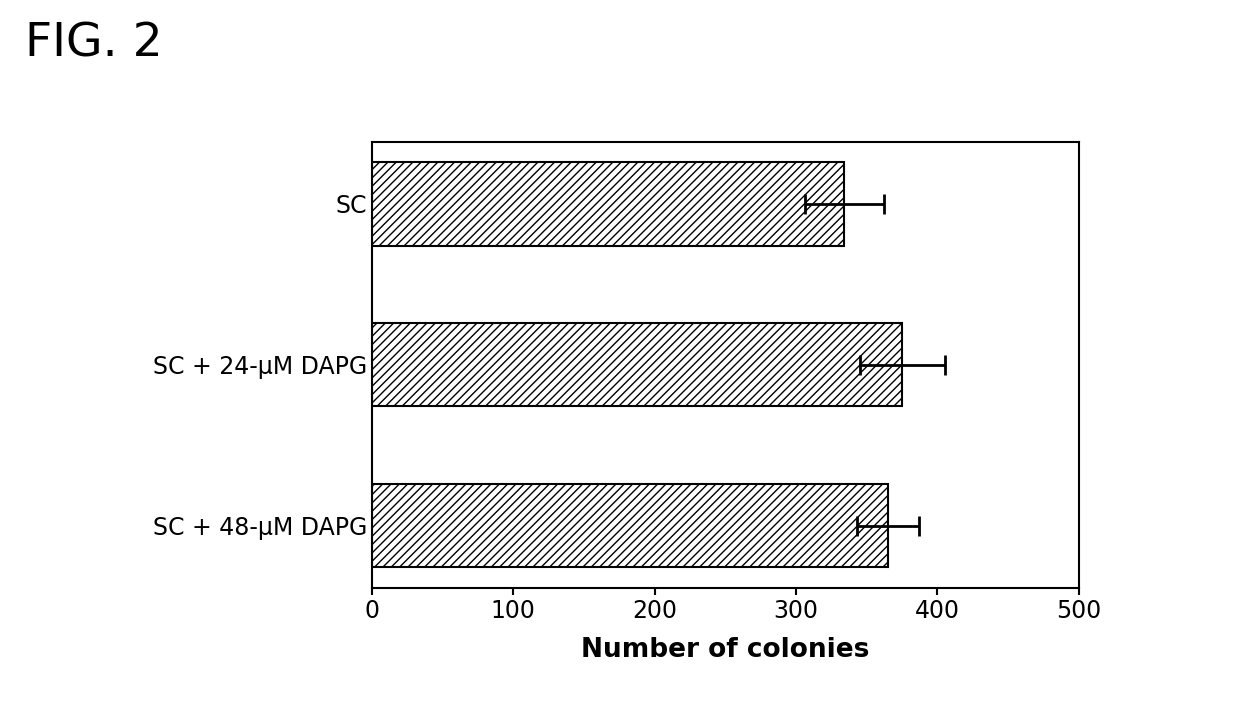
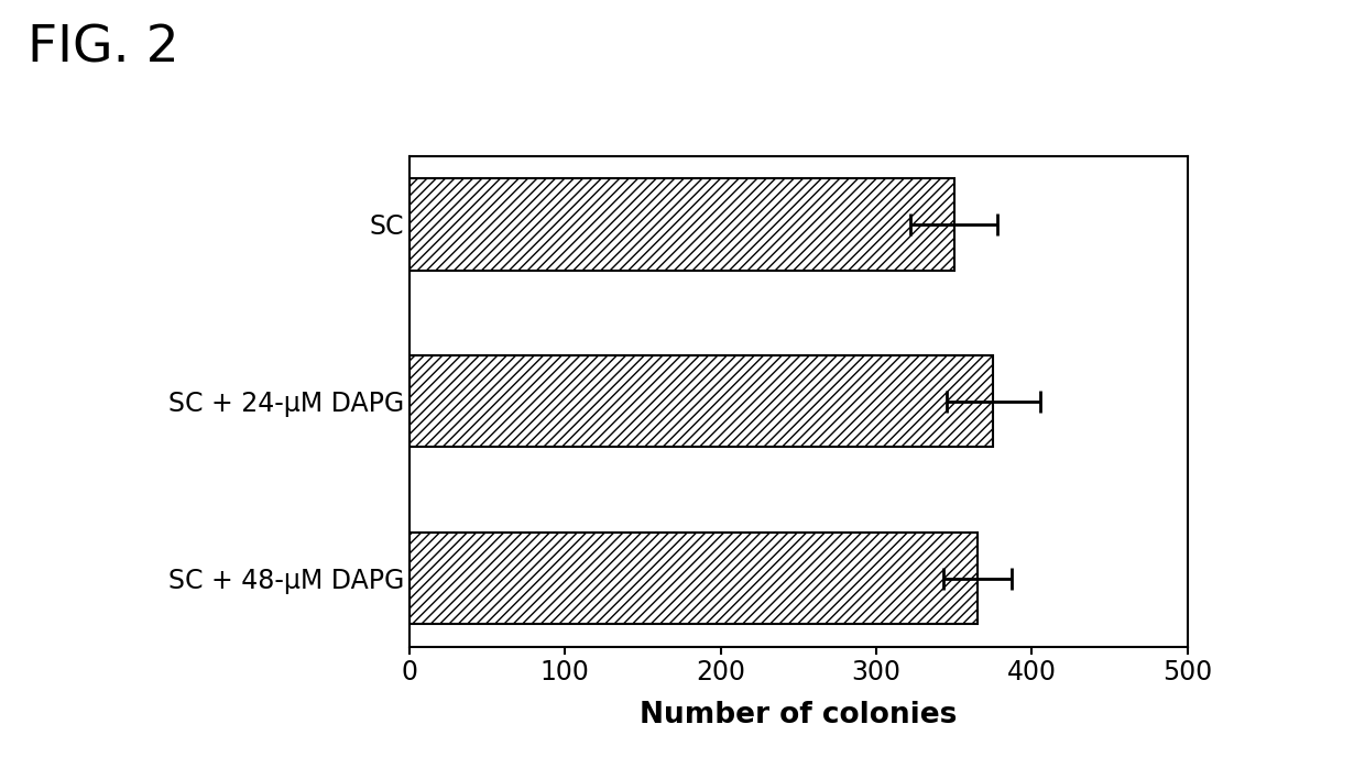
SC: 334 -> 350
